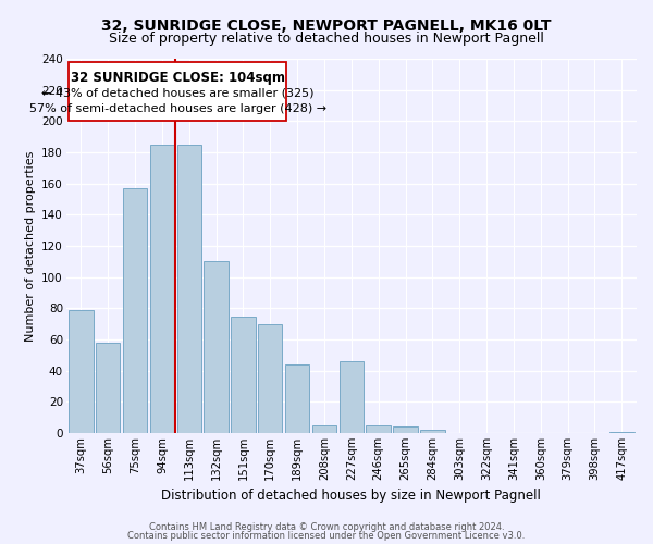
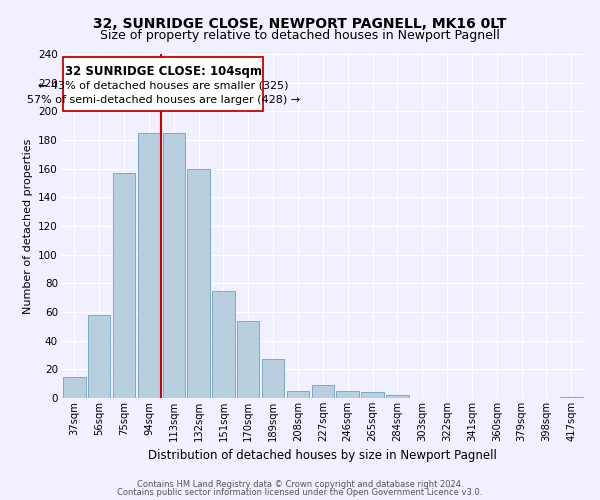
37sqm: 79 -> 15
132sqm: 110 -> 160
170sqm: 70 -> 54
189sqm: 44 -> 27
227sqm: 46 -> 9
